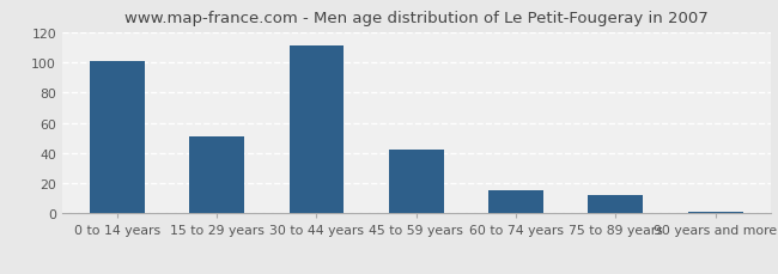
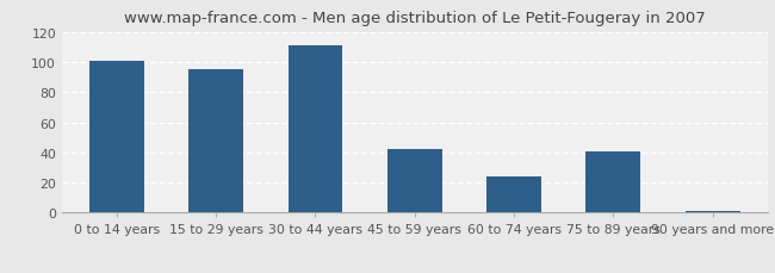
15 to 29 years: 51 -> 95
60 to 74 years: 15 -> 24
75 to 89 years: 12 -> 41
